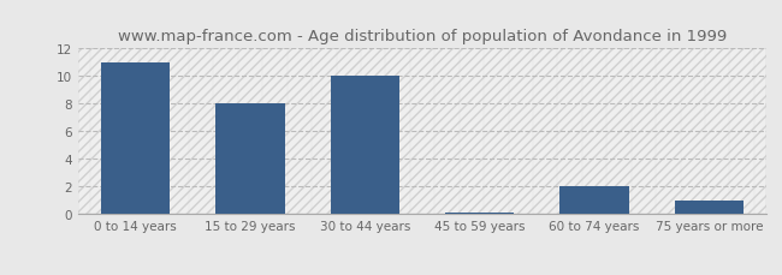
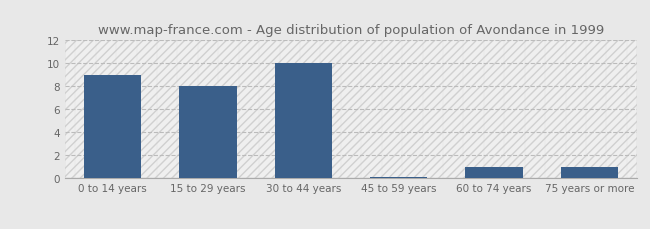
0 to 14 years: 11.0 -> 9.0
60 to 74 years: 2.0 -> 1.0
